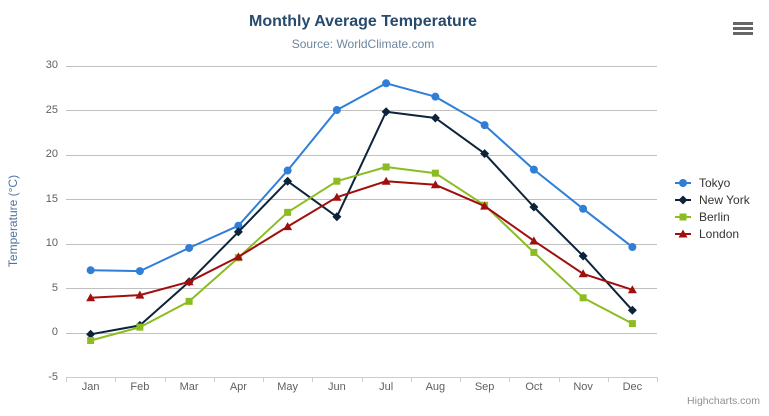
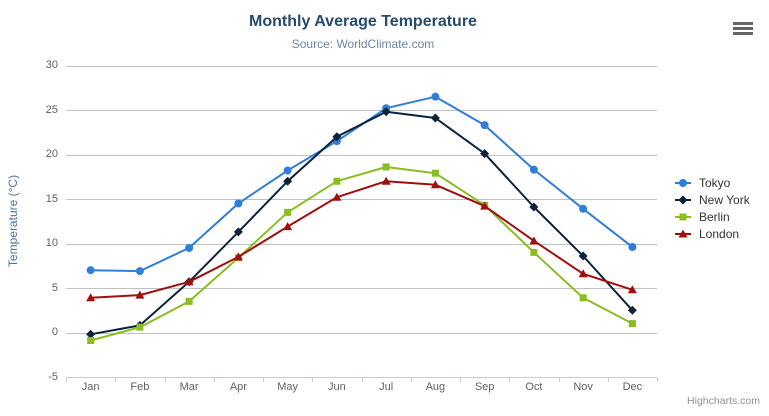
Tokyo/Apr: 12 -> 14
Tokyo/Jun: 25 -> 22
New York/Jun: 13 -> 22
Tokyo/Jul: 28 -> 25
